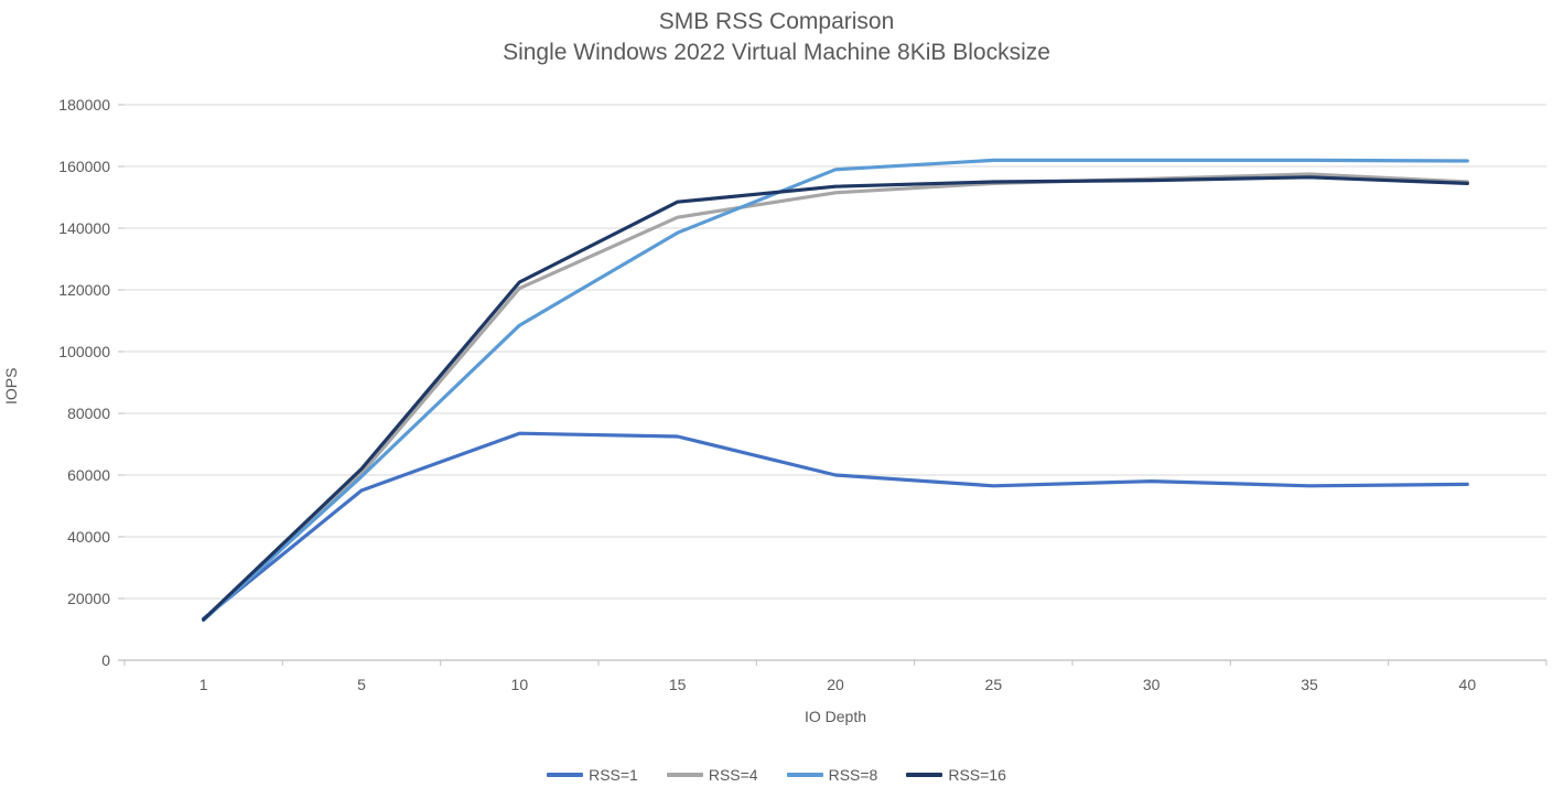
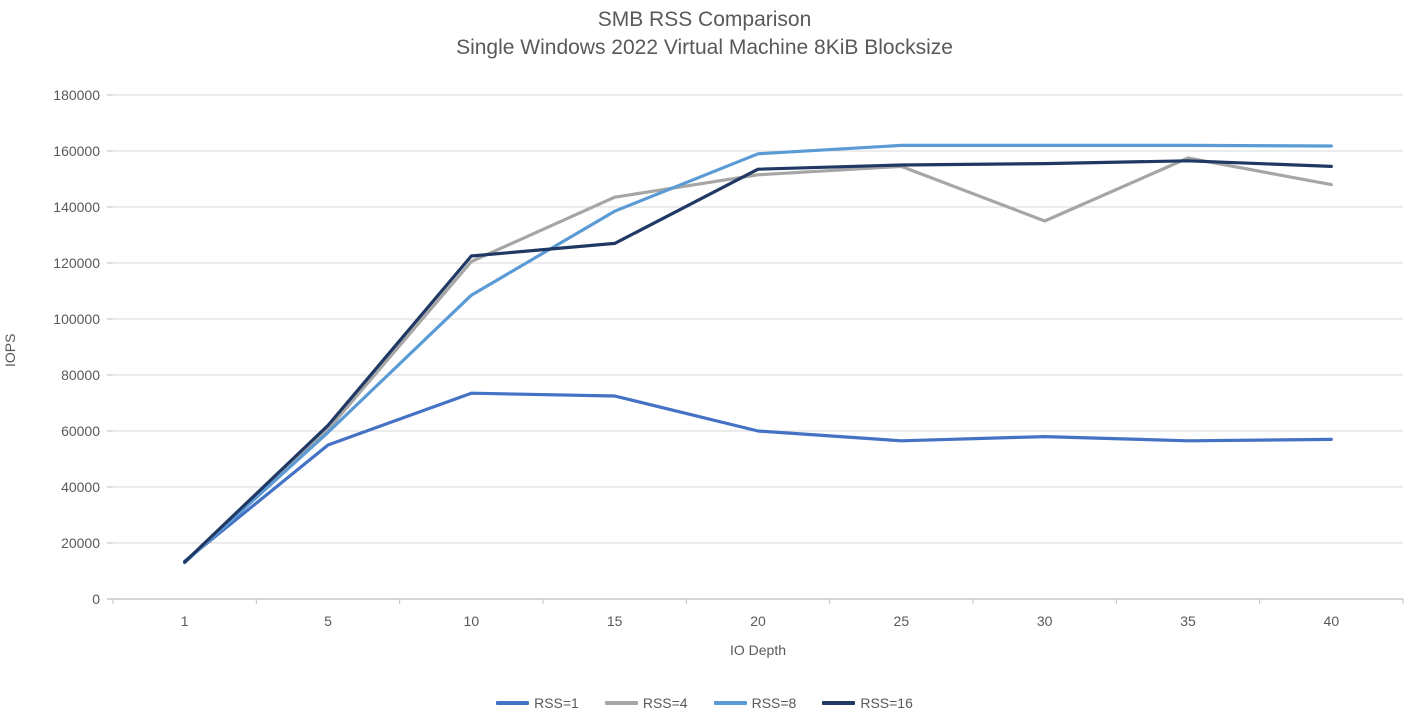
RSS=16/15: 148000 -> 127000
RSS=4/30: 156000 -> 135000
RSS=4/40: 155000 -> 148000
